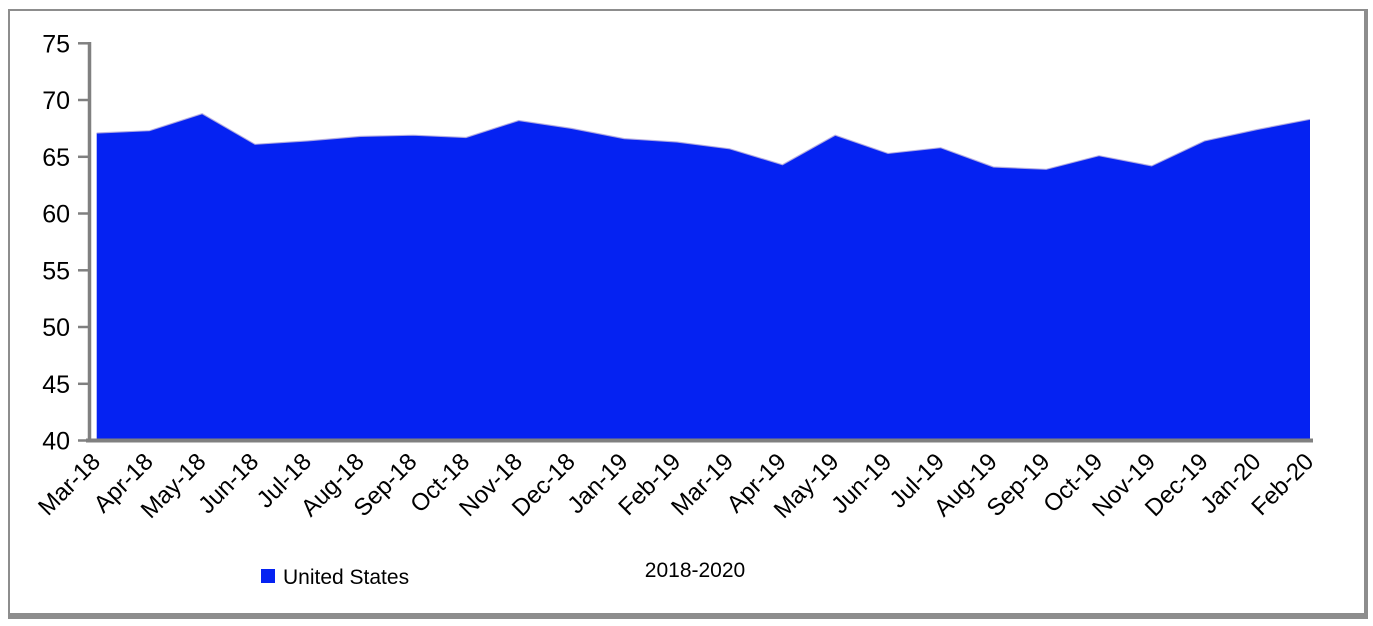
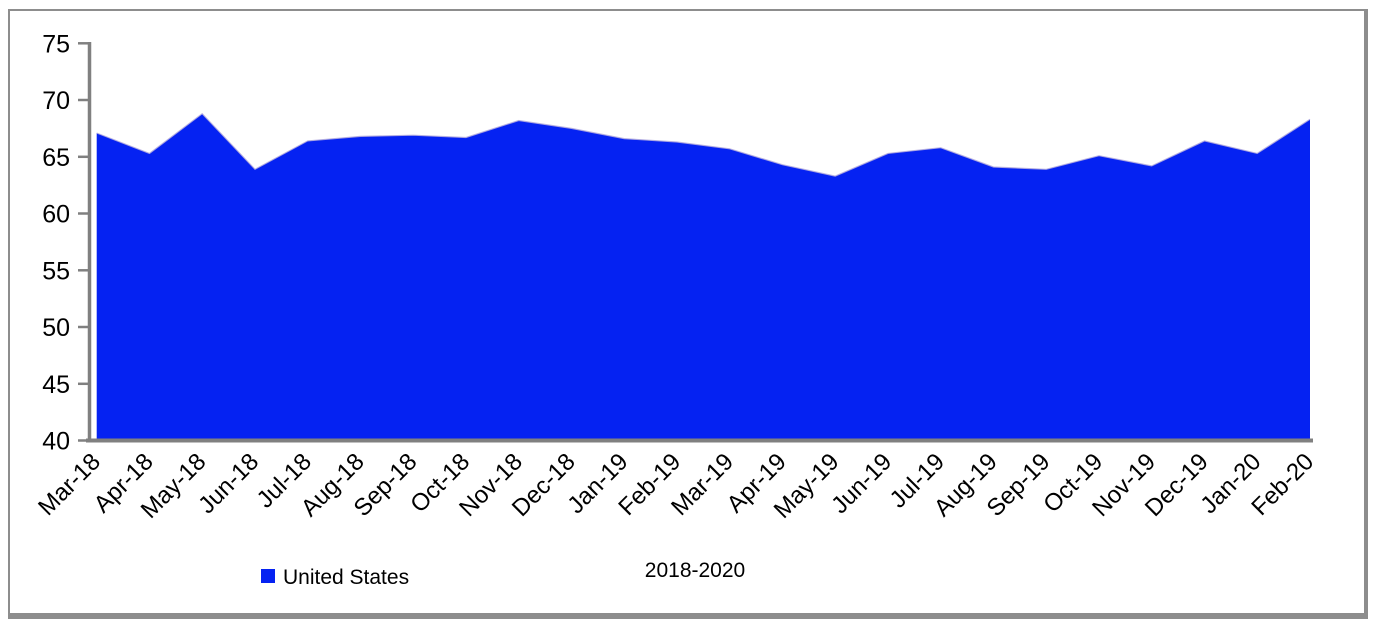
Apr-18: 67.3 -> 65.3
Jun-18: 66.1 -> 63.9
May-19: 66.9 -> 63.3
Jan-20: 67.4 -> 65.3
